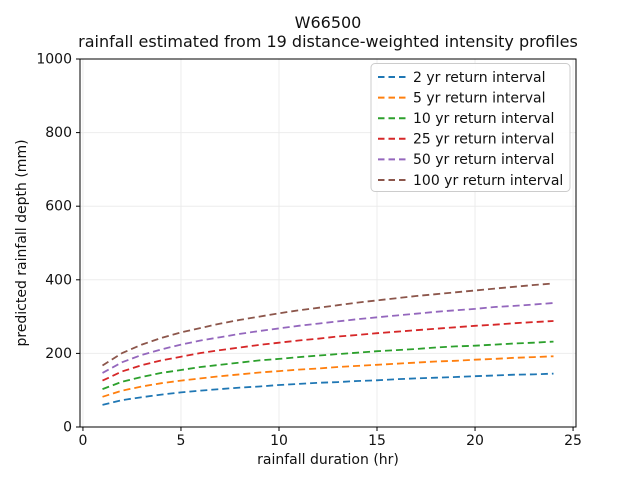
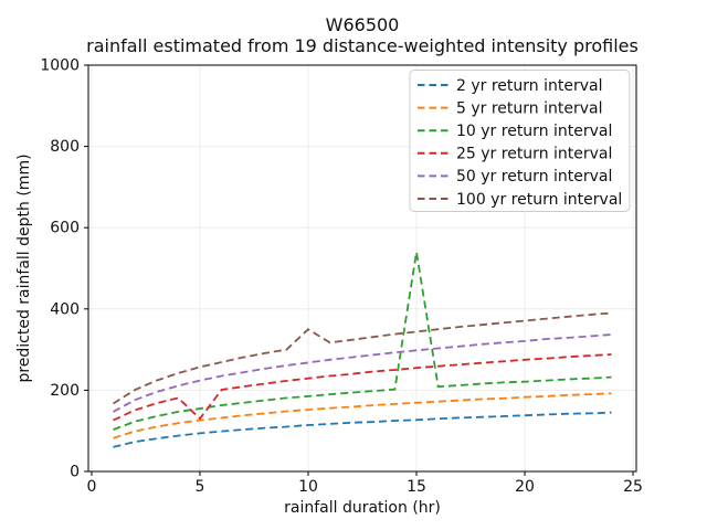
25 yr return interval/5: 190 -> 130
100 yr return interval/10: 310 -> 350
10 yr return interval/15: 210 -> 540
